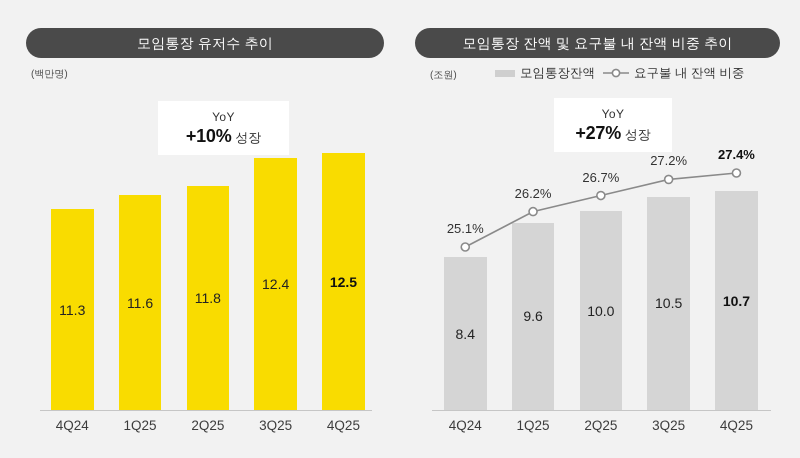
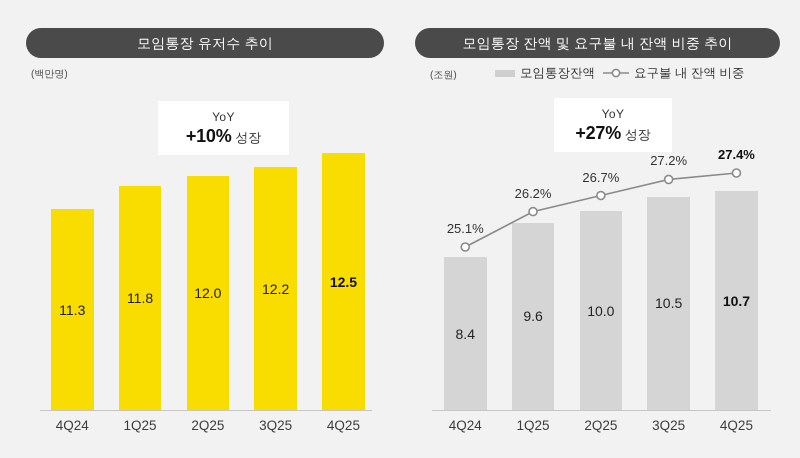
모임통장 유저수 추이/1Q25: 11.6 -> 11.8
모임통장 유저수 추이/2Q25: 11.8 -> 12.0
모임통장 유저수 추이/3Q25: 12.4 -> 12.2
